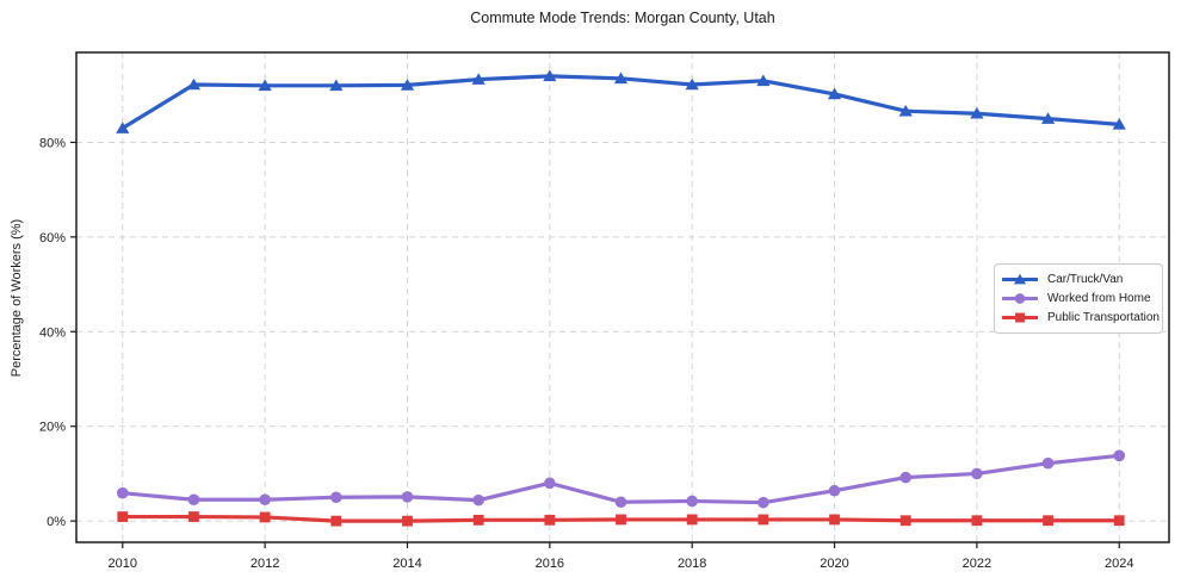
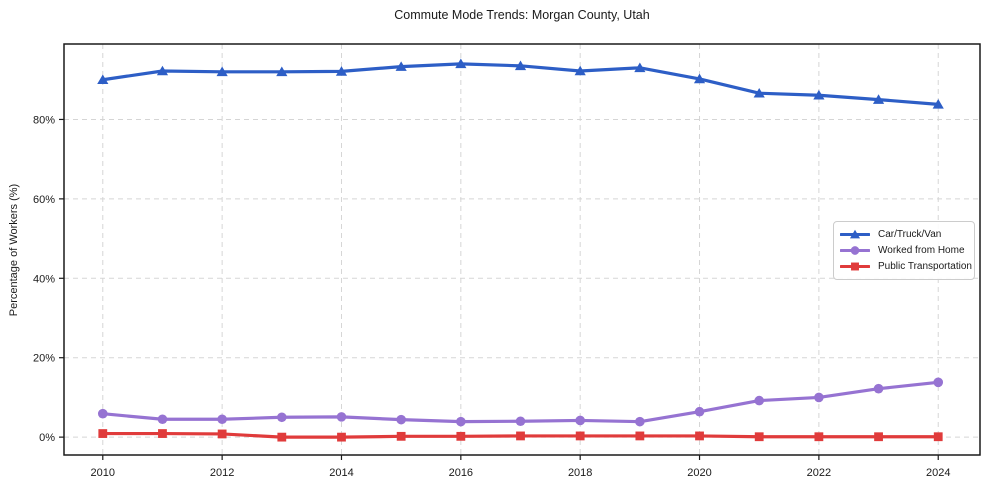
Car/Truck/Van/2010: 83% -> 90%
Worked from Home/2016: 8% -> 4%
